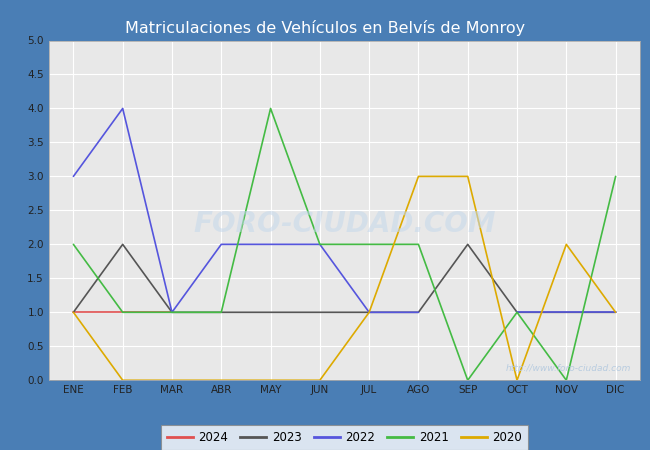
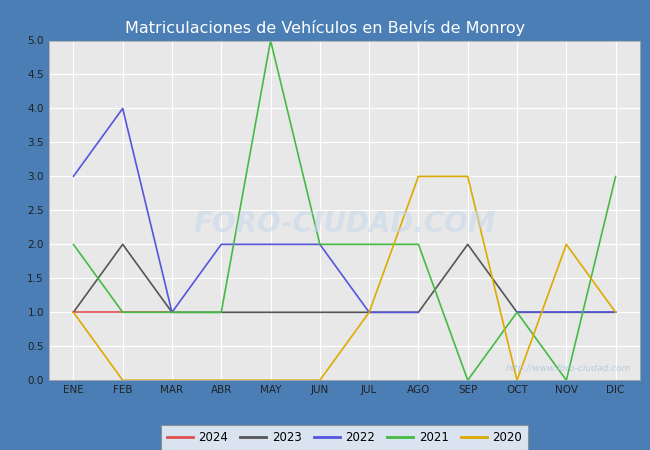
2021/MAY: 4 -> 5
